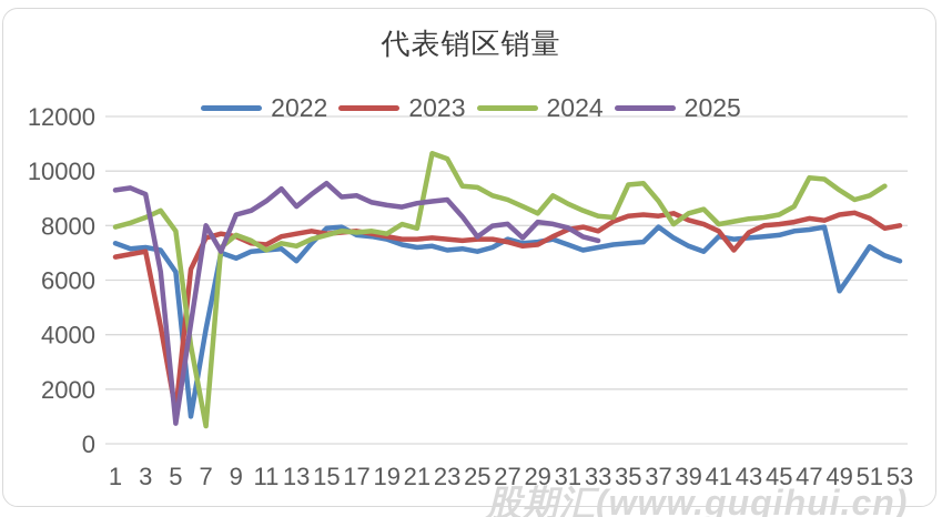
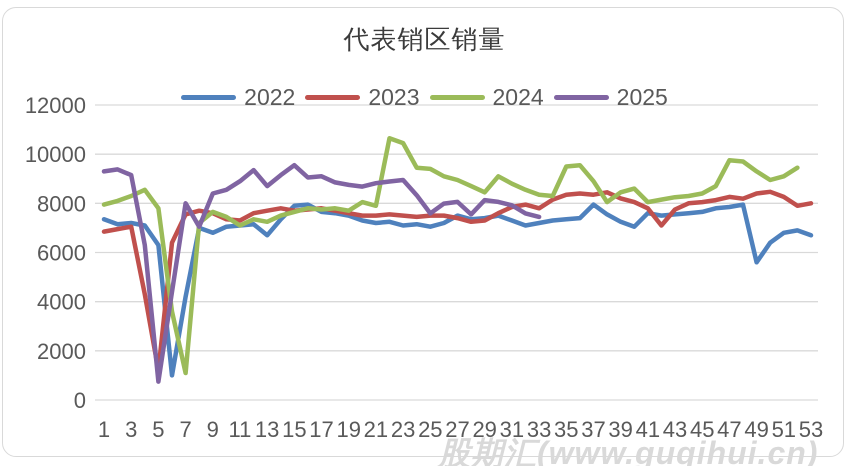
2024/7: 600 -> 1100
2022/51: 7200 -> 6800
